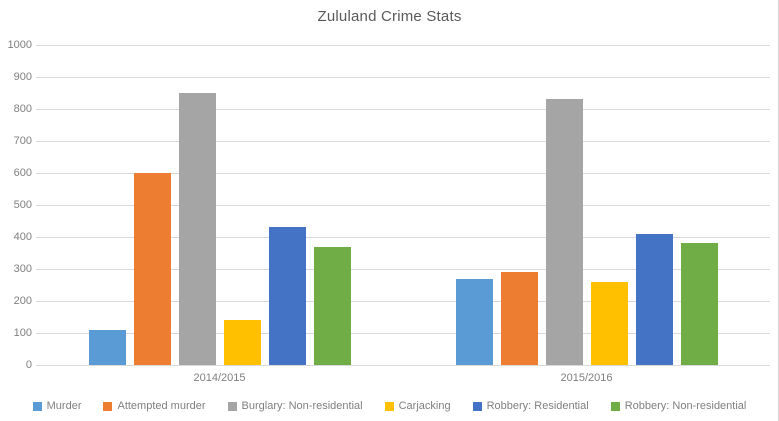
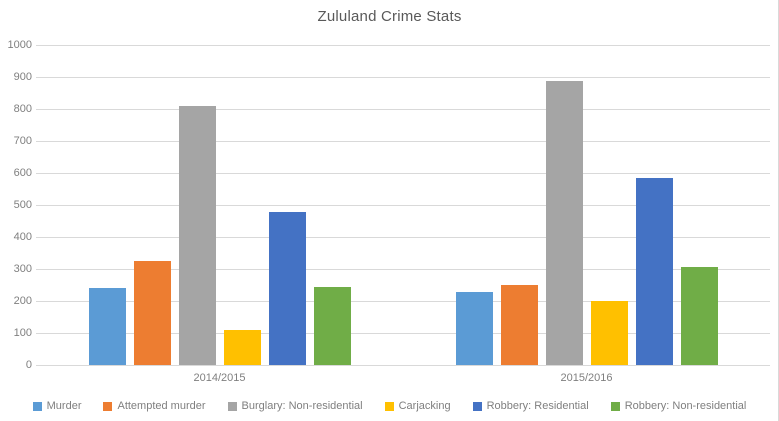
Murder/2014/2015: 110 -> 240
Attempted murder/2014/2015: 600 -> 320
Burglary: Non-residential/2014/2015: 850 -> 810
Carjacking/2014/2015: 140 -> 110
Robbery: Residential/2014/2015: 430 -> 480
Robbery: Non-residential/2014/2015: 370 -> 240
Murder/2015/2016: 270 -> 230
Attempted murder/2015/2016: 290 -> 250
Burglary: Non-residential/2015/2016: 830 -> 890
Carjacking/2015/2016: 260 -> 200
Robbery: Residential/2015/2016: 410 -> 580
Robbery: Non-residential/2015/2016: 380 -> 300
